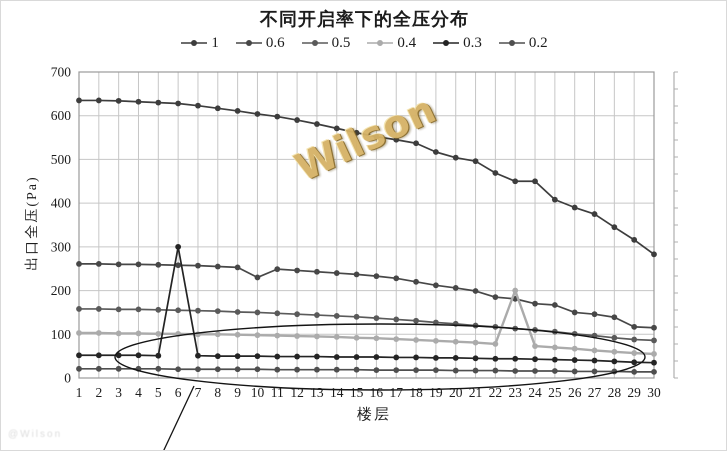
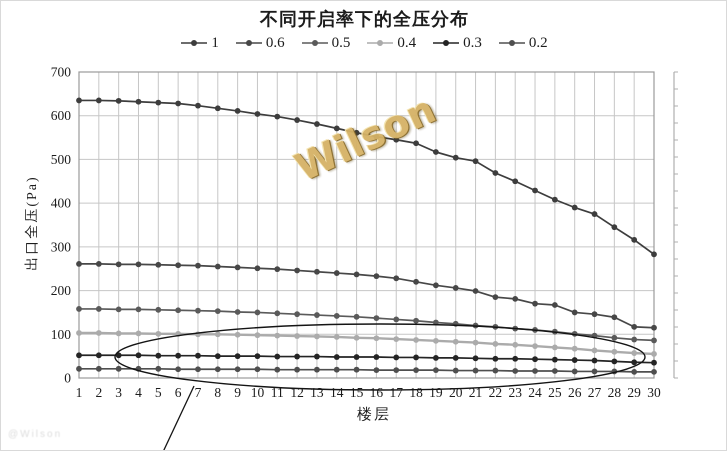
0.3/6: 300 -> 50
0.6/10: 230 -> 250
0.4/23: 200 -> 80
1/24: 450 -> 430
